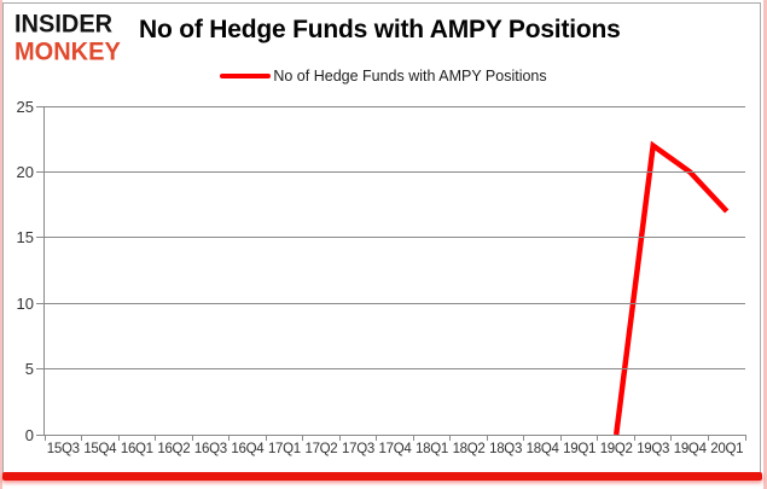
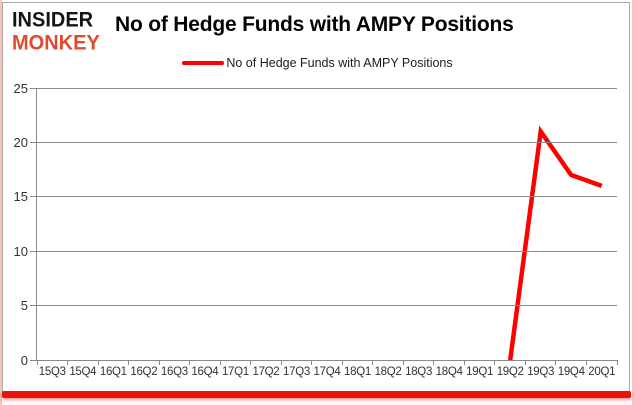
19Q3: 22 -> 21
19Q4: 20 -> 17
20Q1: 17 -> 16
